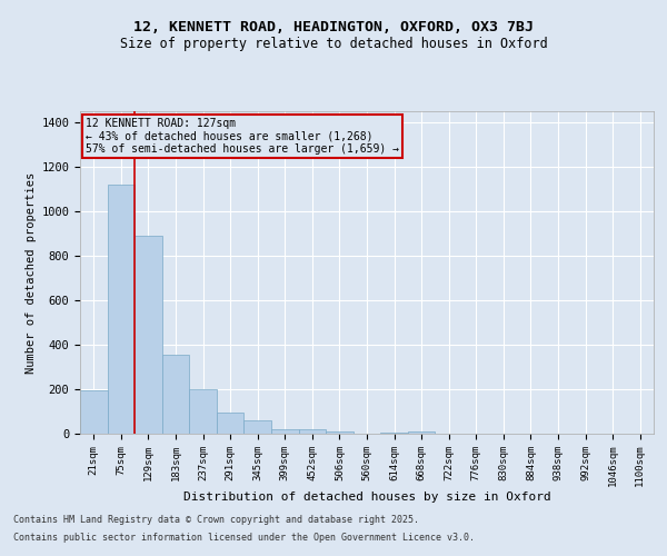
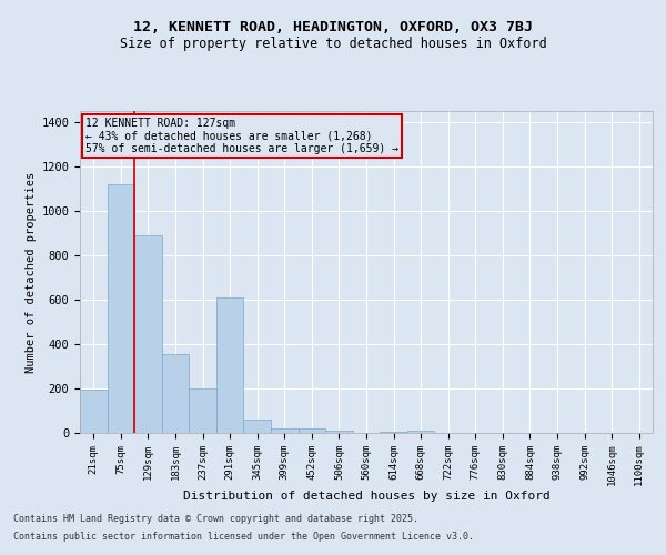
291sqm: 100 -> 610
